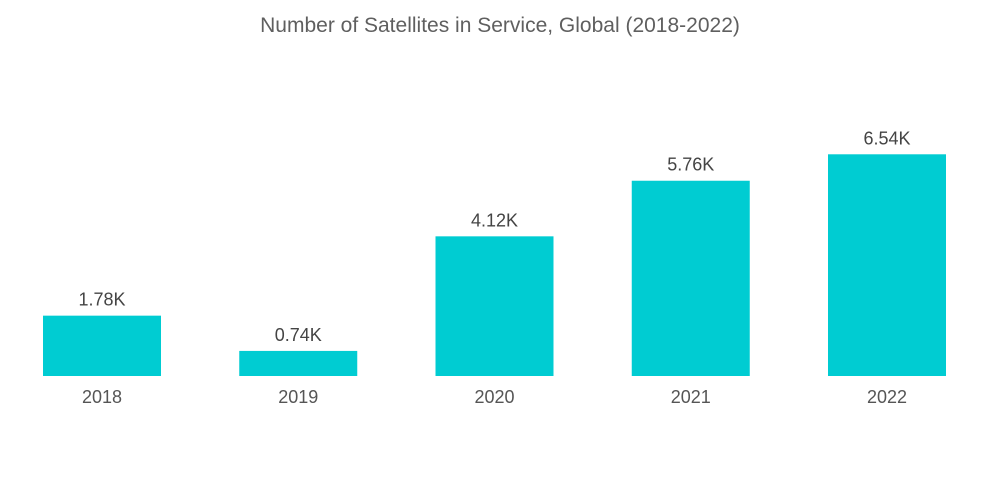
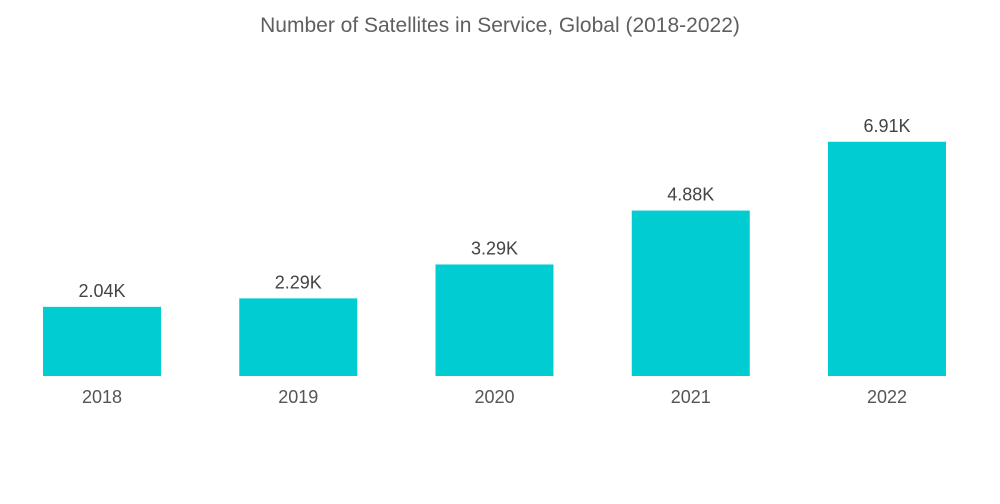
2018: 1.78K -> 2.04K
2019: 0.74K -> 2.29K
2020: 4.12K -> 3.29K
2021: 5.76K -> 4.88K
2022: 6.54K -> 6.91K
